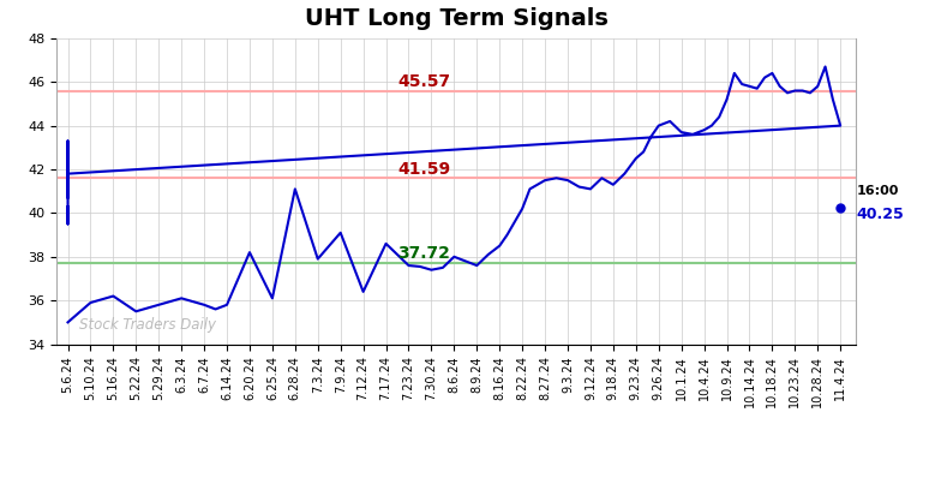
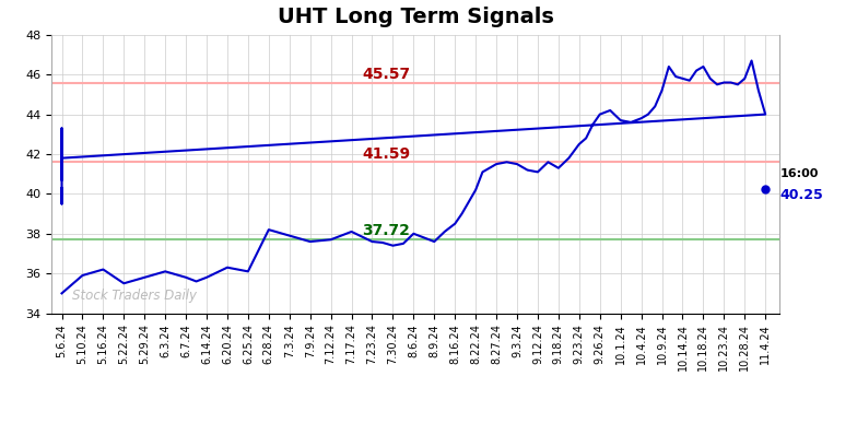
6.20.24: 38.2 -> 36.3
6.28.24: 41.1 -> 38.2
7.9.24: 39.1 -> 37.6
7.12.24: 36.4 -> 37.7
7.17.24: 38.6 -> 38.1
